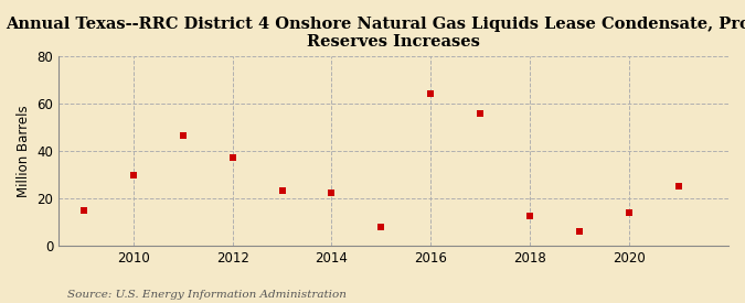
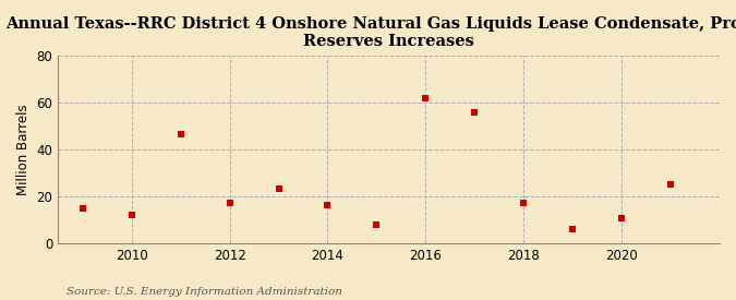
2010: 29.5 -> 12.0
2012: 37.0 -> 17.0
2014: 22.0 -> 16.0
2016: 64.0 -> 61.5
2018: 12.5 -> 17.0
2020: 14.0 -> 10.5
